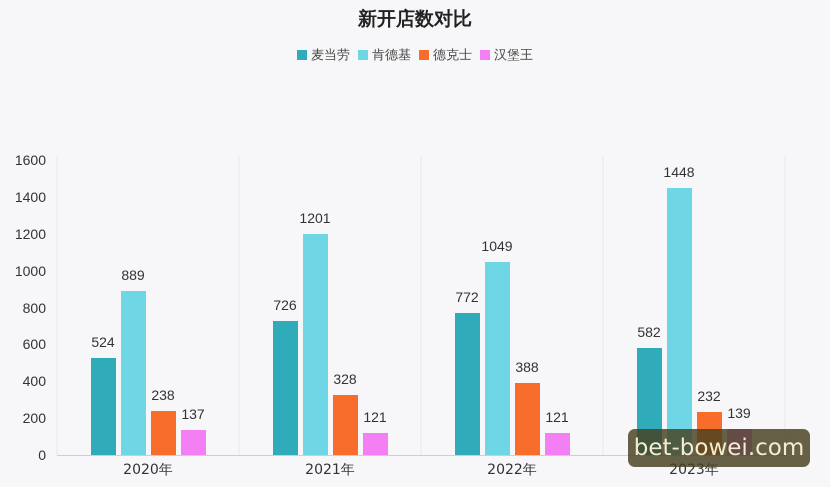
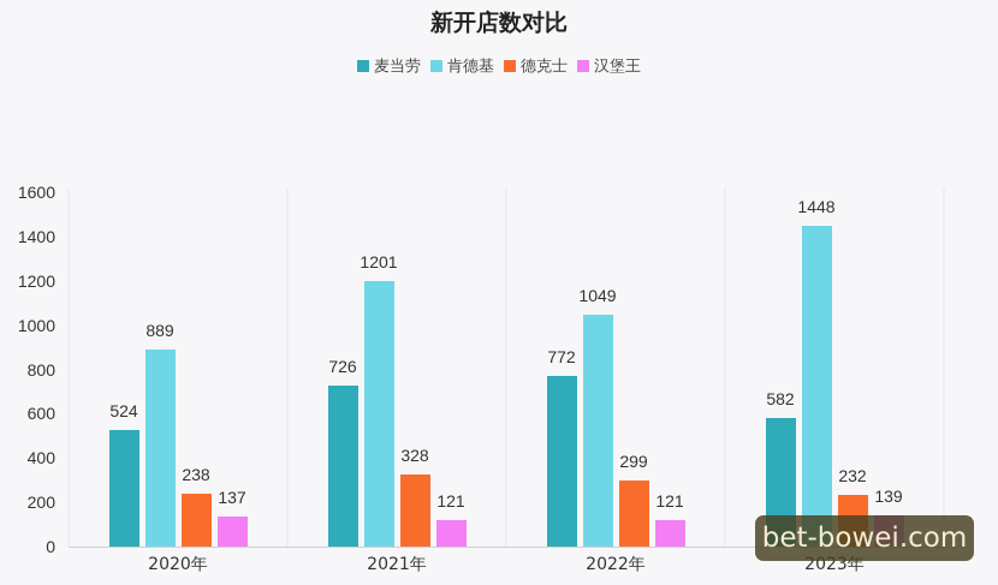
德克士/2022年: 388 -> 299
